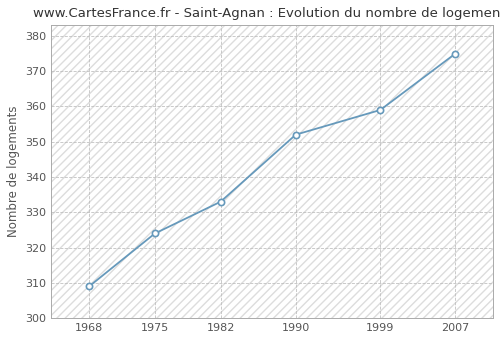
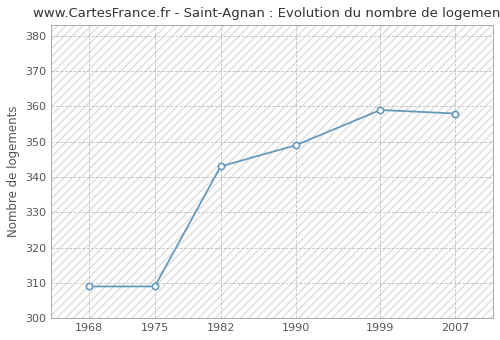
1975: 324 -> 309
1982: 333 -> 343
1990: 352 -> 349
2007: 375 -> 358
